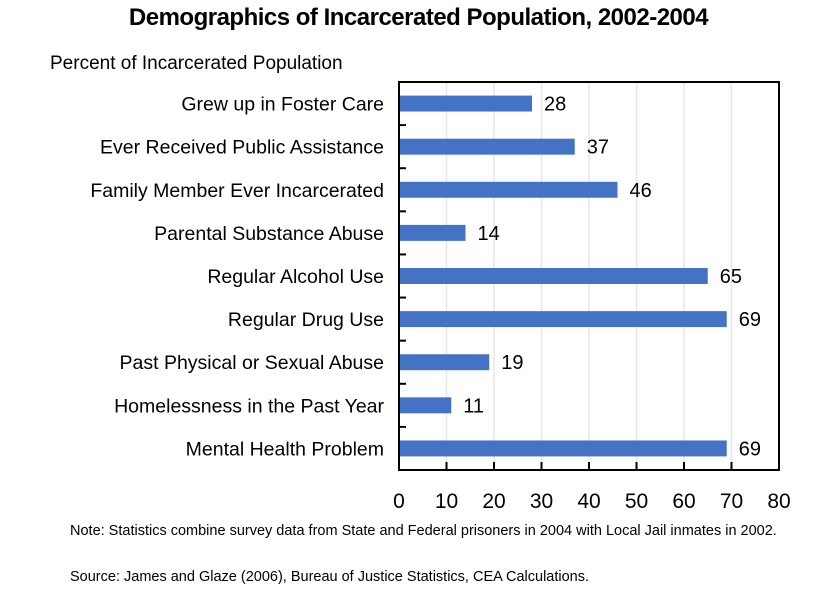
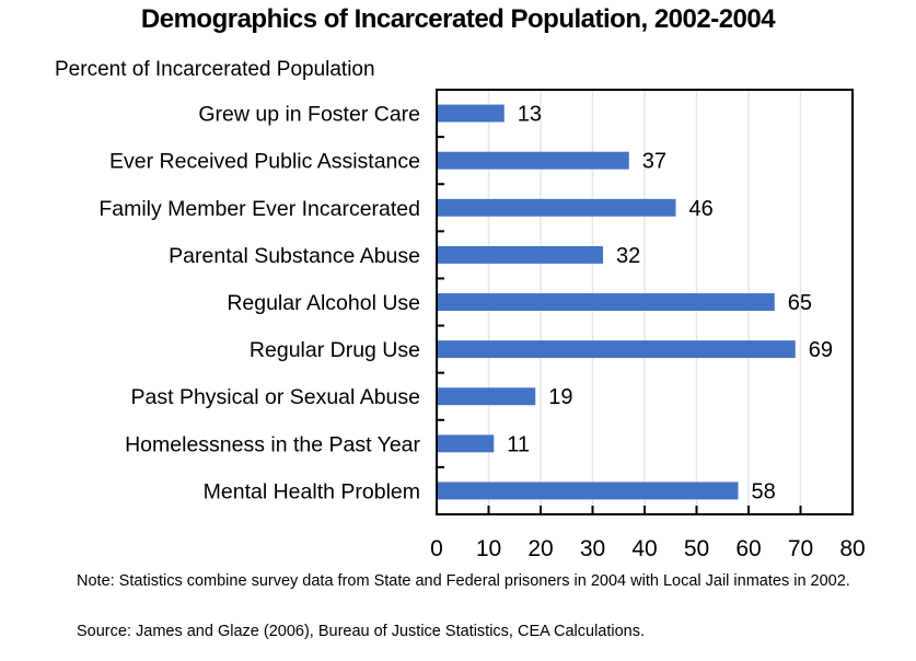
Grew up in Foster Care: 28 -> 13
Parental Substance Abuse: 14 -> 32
Mental Health Problem: 69 -> 58
